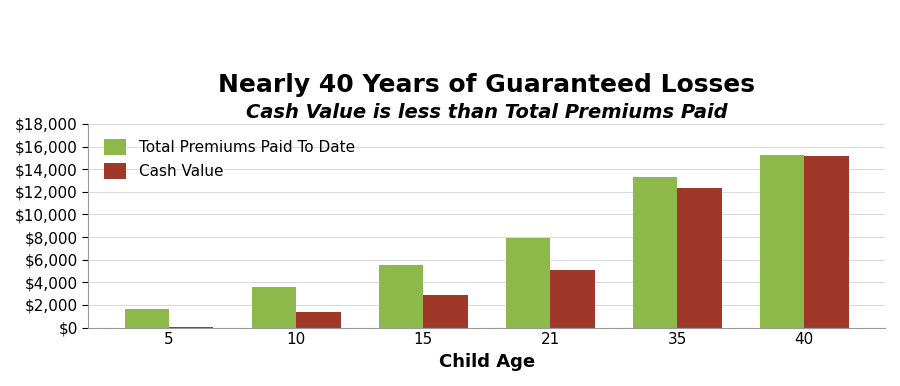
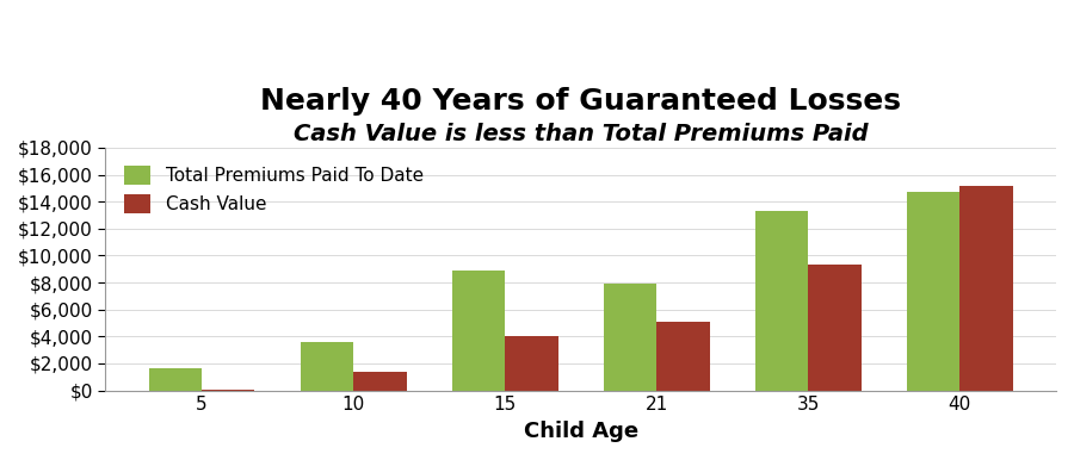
Total Premiums Paid To Date/15: $5,500 -> $8,900
Cash Value/15: $2,900 -> $4,000
Cash Value/35: $12,300 -> $9,300
Total Premiums Paid To Date/40: $15,300 -> $14,700
